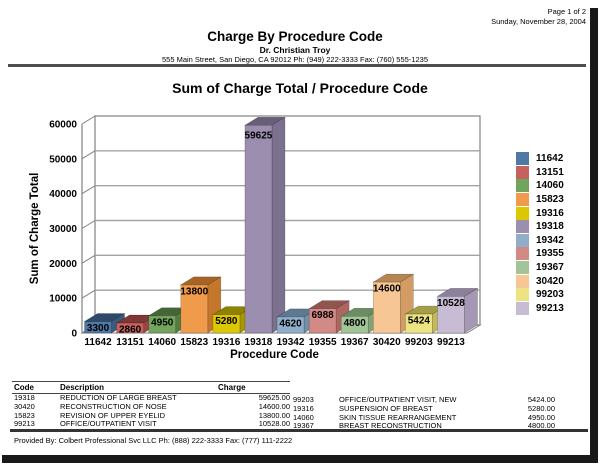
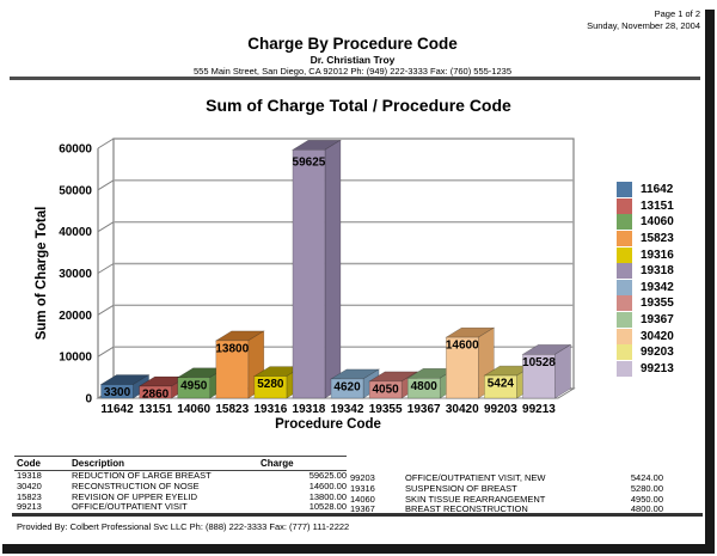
19355: 6988 -> 4050
